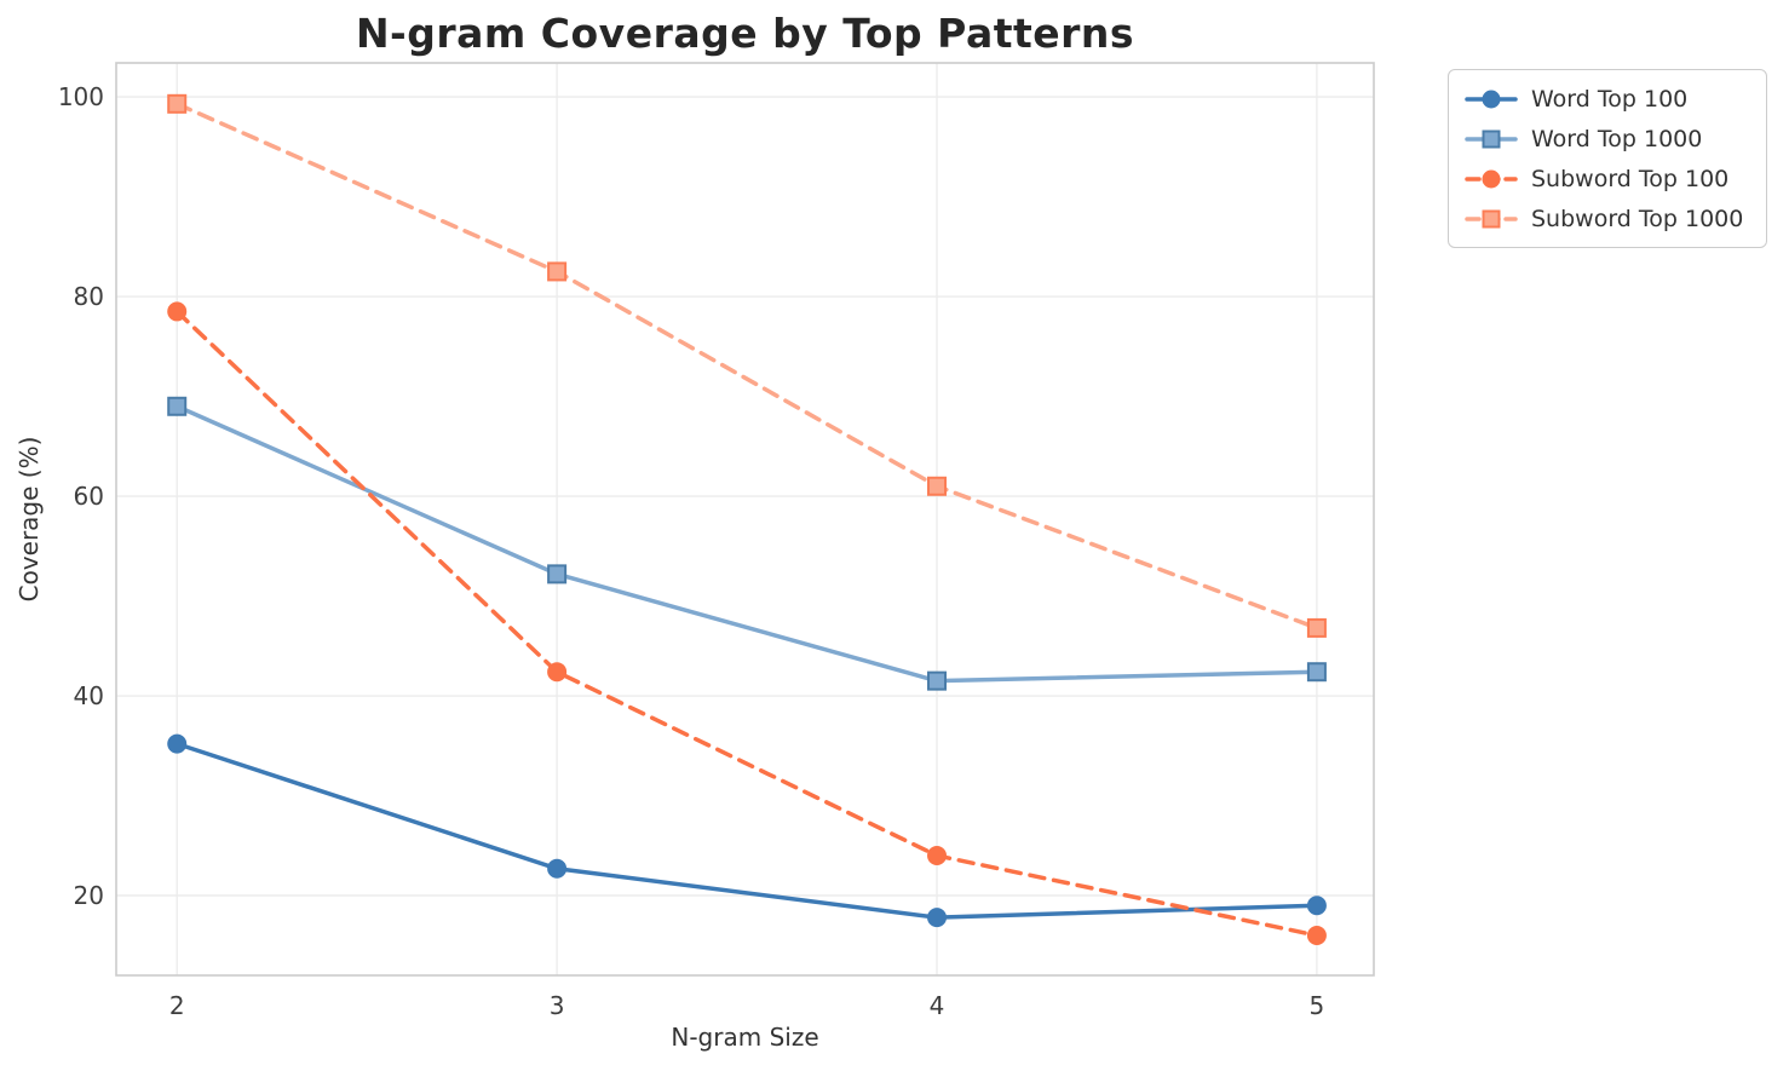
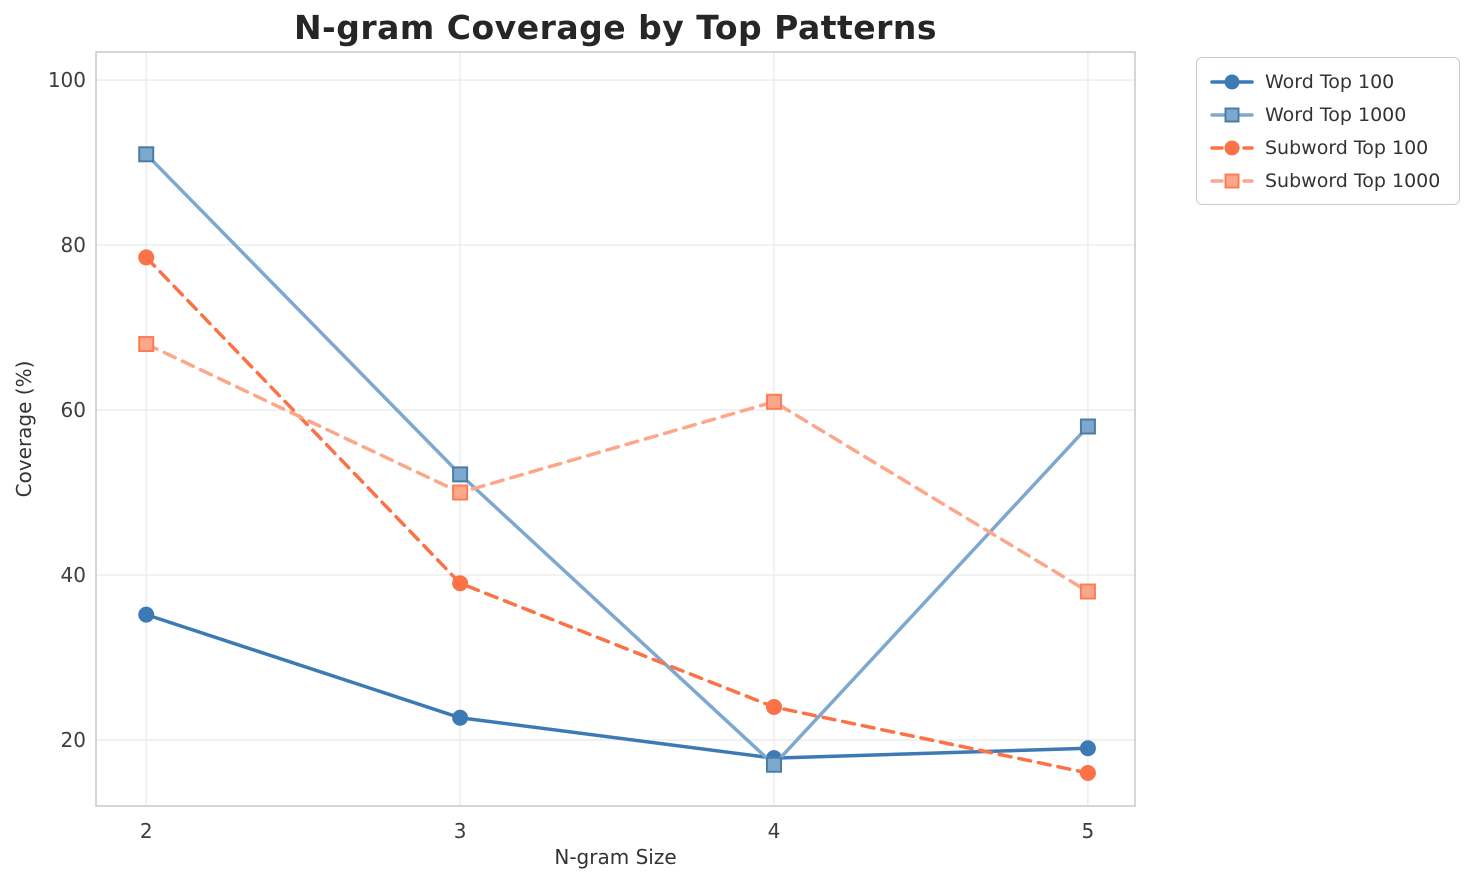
Word Top 1000/2: 69 -> 91
Subword Top 1000/2: 99 -> 68
Subword Top 100/3: 42 -> 39
Subword Top 1000/3: 82 -> 50
Word Top 1000/4: 42 -> 17
Word Top 1000/5: 42 -> 58
Subword Top 1000/5: 47 -> 38
